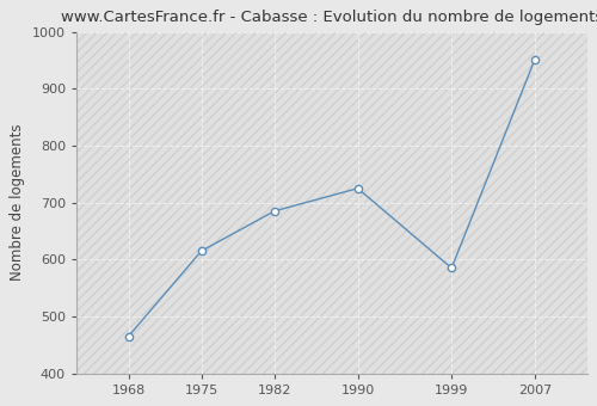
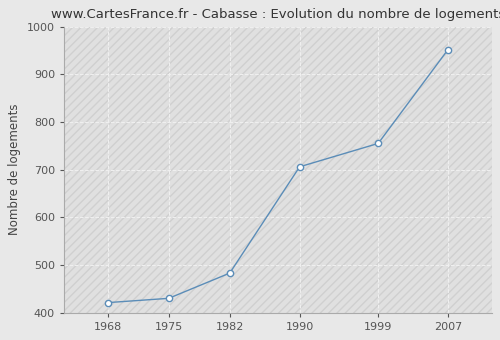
1968: 465 -> 421
1975: 615 -> 430
1982: 685 -> 483
1990: 725 -> 706
1999: 585 -> 755
